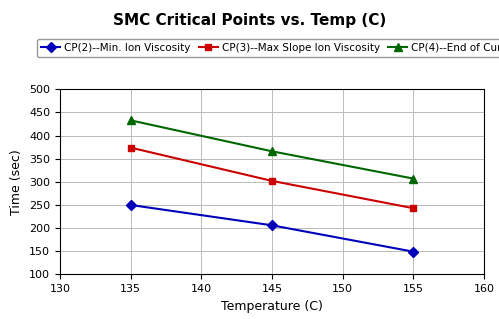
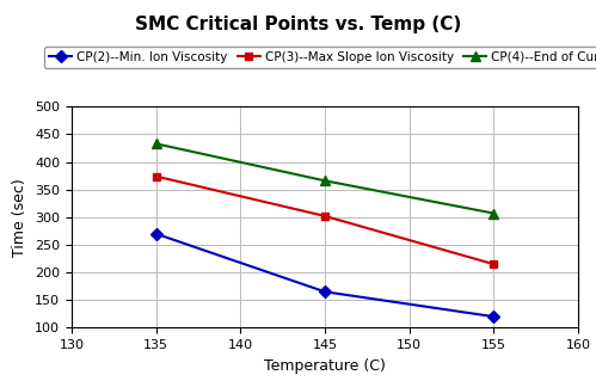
CP(2)--Min. Ion Viscosity/135: 250 -> 270
CP(2)--Min. Ion Viscosity/145: 206 -> 165
CP(2)--Min. Ion Viscosity/155: 149 -> 120
CP(3)--Max Slope Ion Viscosity/155: 243 -> 215
